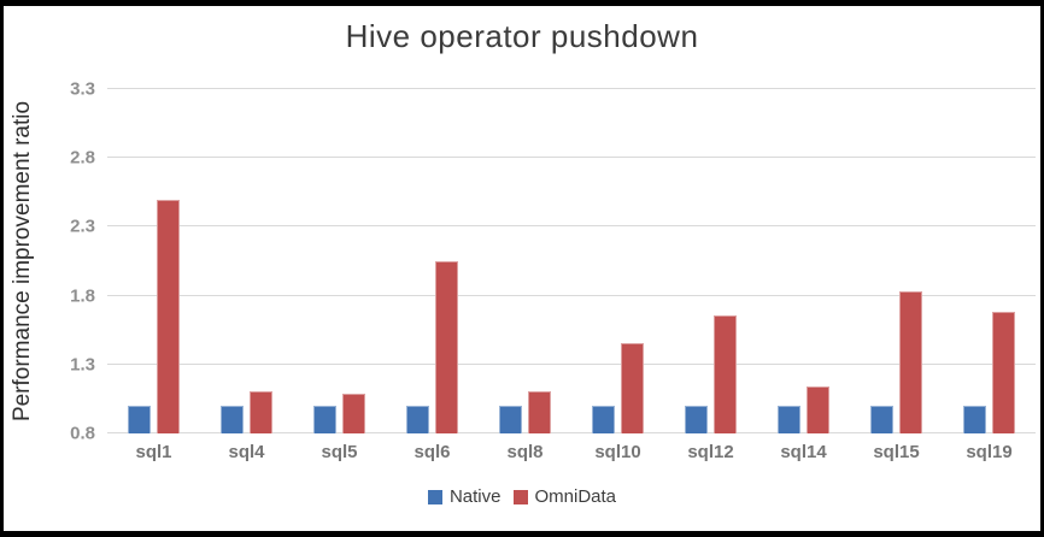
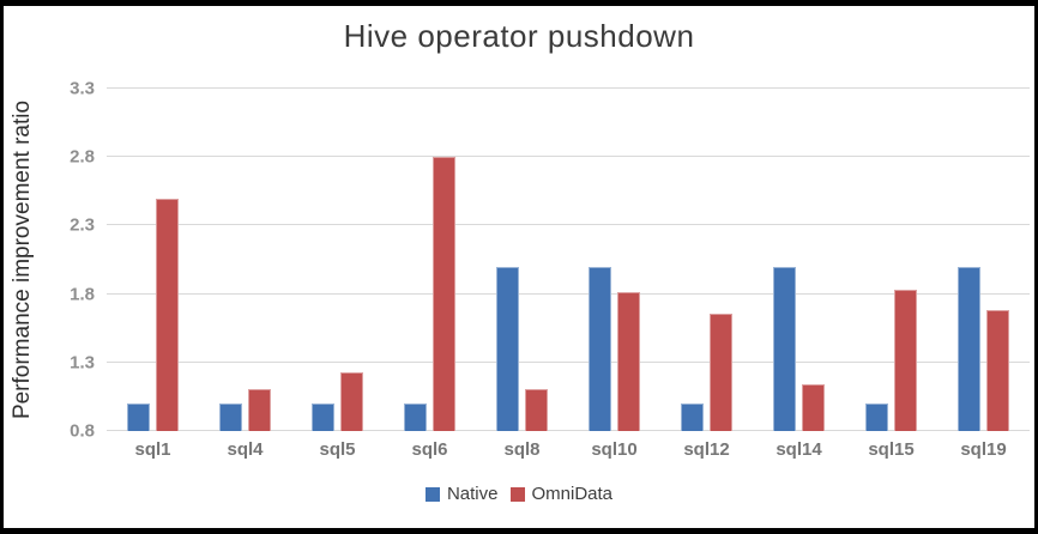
OmniData/sql5: 1.09 -> 1.23
OmniData/sql6: 2.05 -> 2.80
Native/sql8: 1 -> 2
Native/sql10: 1 -> 2
OmniData/sql10: 1.46 -> 1.81
Native/sql14: 1 -> 2
Native/sql19: 1 -> 2
